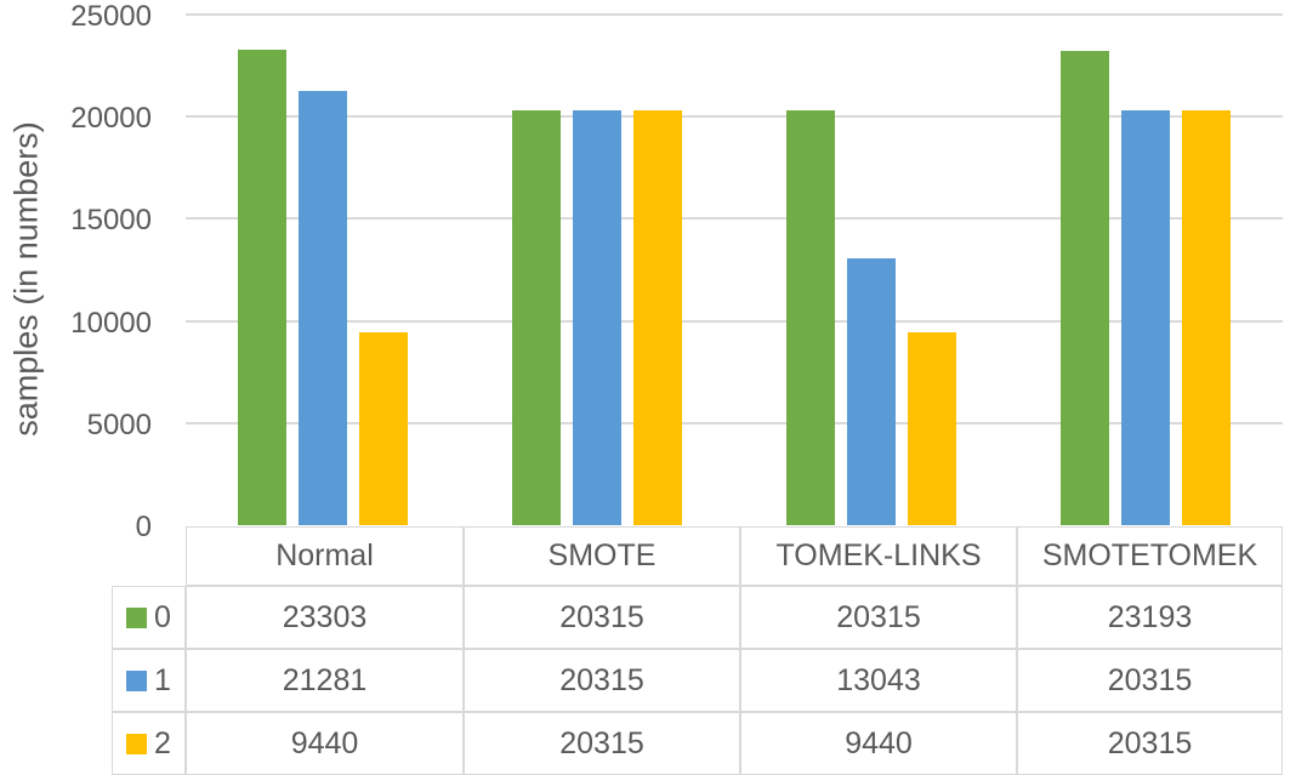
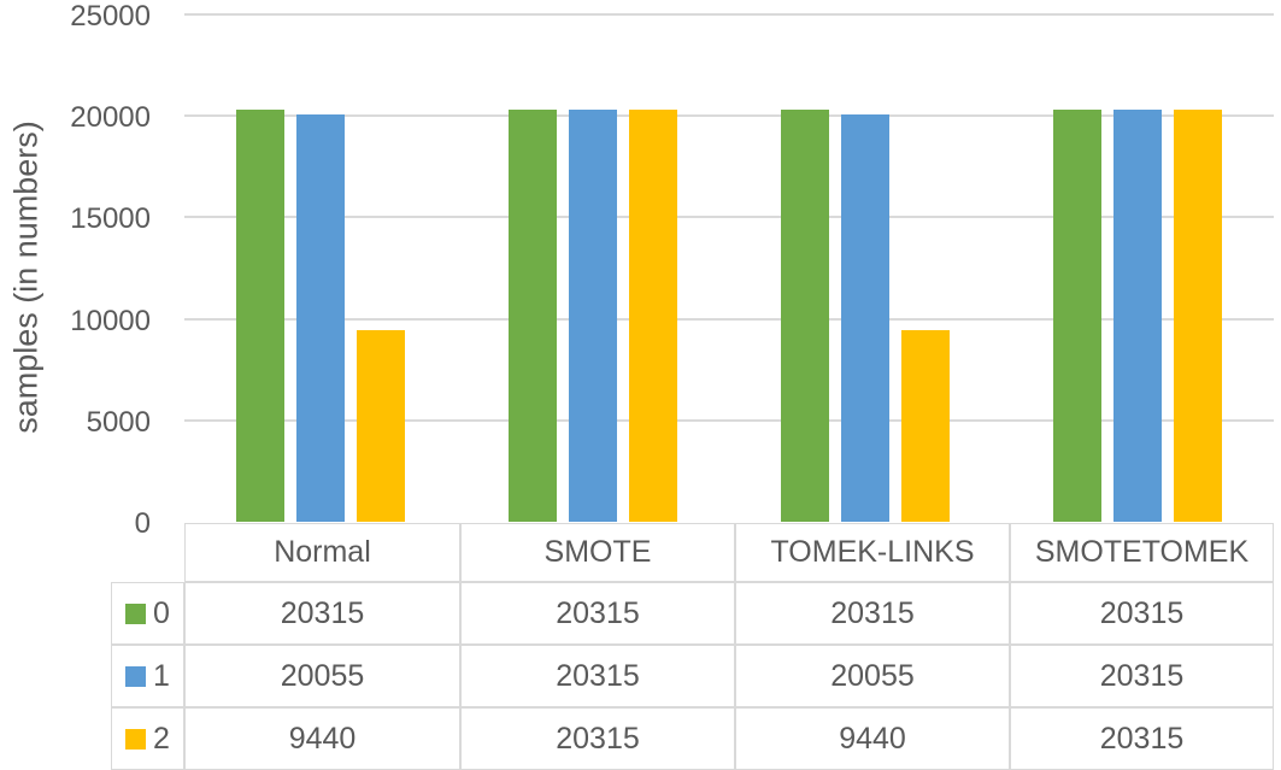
0/Normal: 23303 -> 20315
1/Normal: 21281 -> 20055
1/TOMEK-LINKS: 13043 -> 20055
0/SMOTETOMEK: 23193 -> 20315
